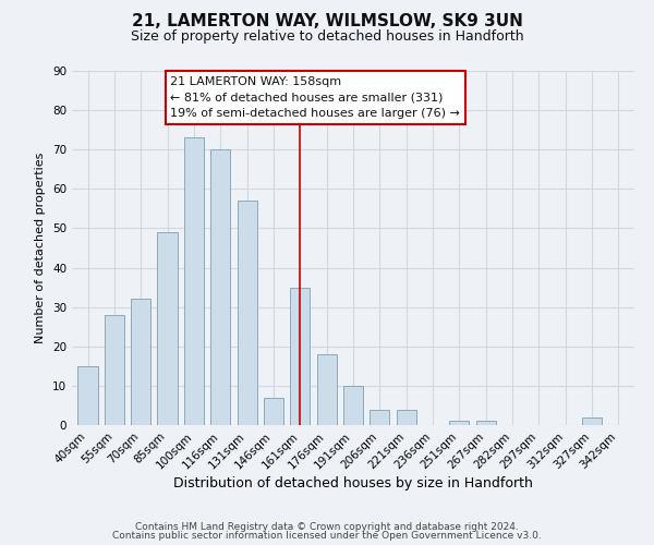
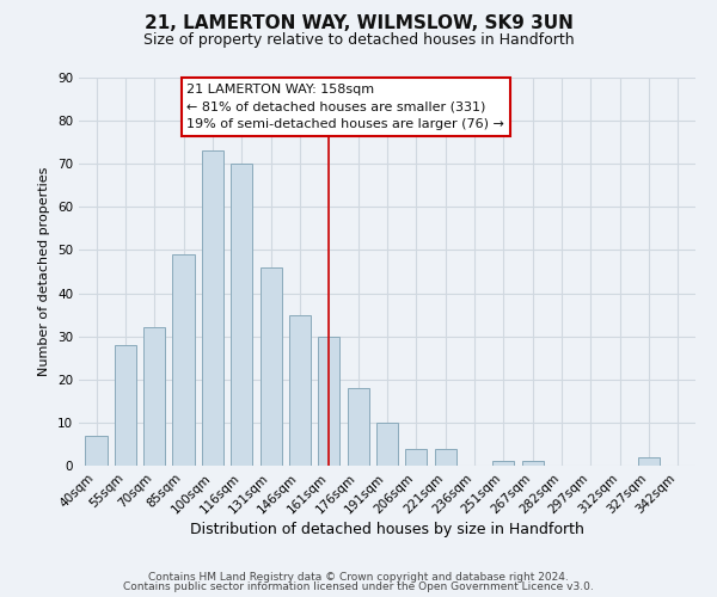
40sqm: 15 -> 7
131sqm: 57 -> 46
146sqm: 7 -> 35
161sqm: 35 -> 30
